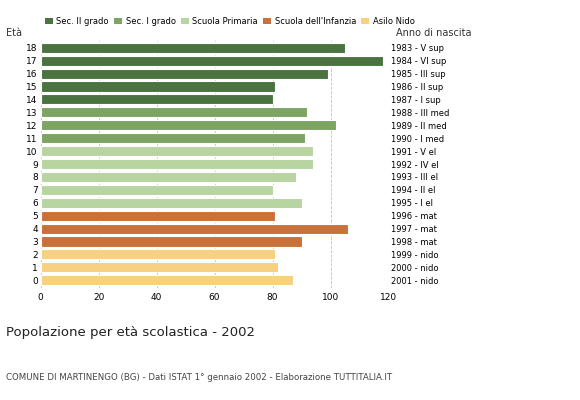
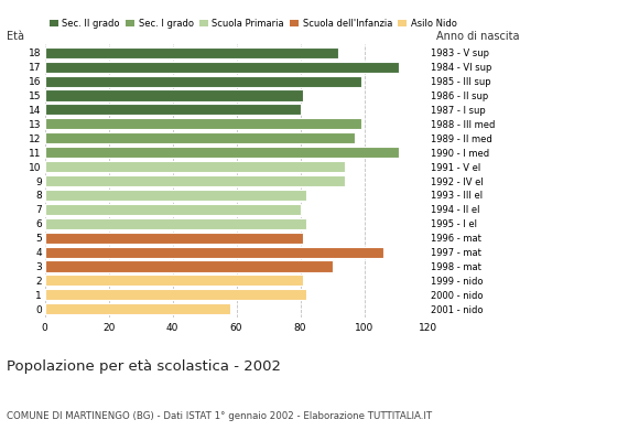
18: 105 -> 92
17: 118 -> 111
13: 92 -> 99
12: 102 -> 97
11: 91 -> 111
8: 88 -> 82
6: 90 -> 82
0: 87 -> 58
